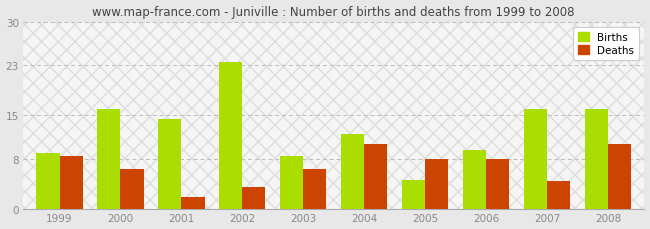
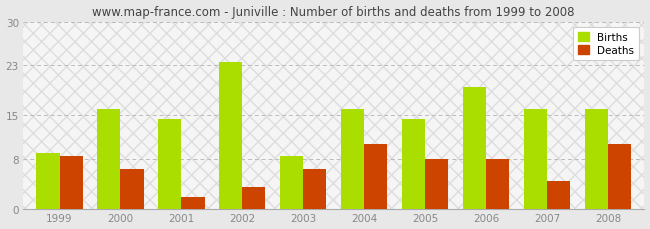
Births/2004: 12.0 -> 16.0
Births/2005: 4.6 -> 14.5
Births/2006: 9.4 -> 19.5
